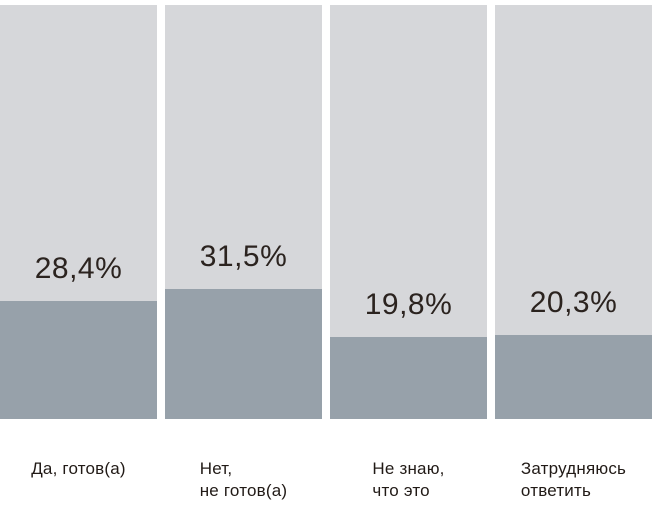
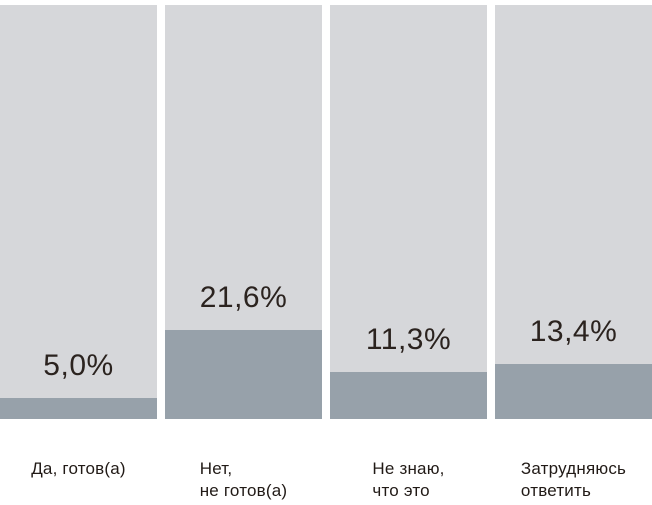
Да, готов(а): 28,4% -> 5,0%
Нет, не готов(а): 31,5% -> 21,6%
Не знаю, что это: 19,8% -> 11,3%
Затрудняюсь ответить: 20,3% -> 13,4%
